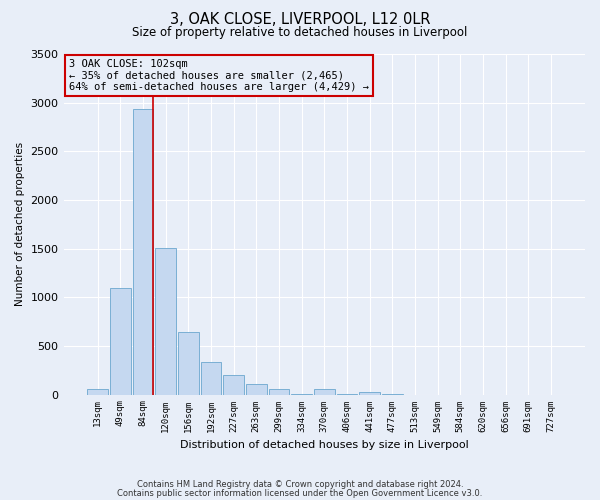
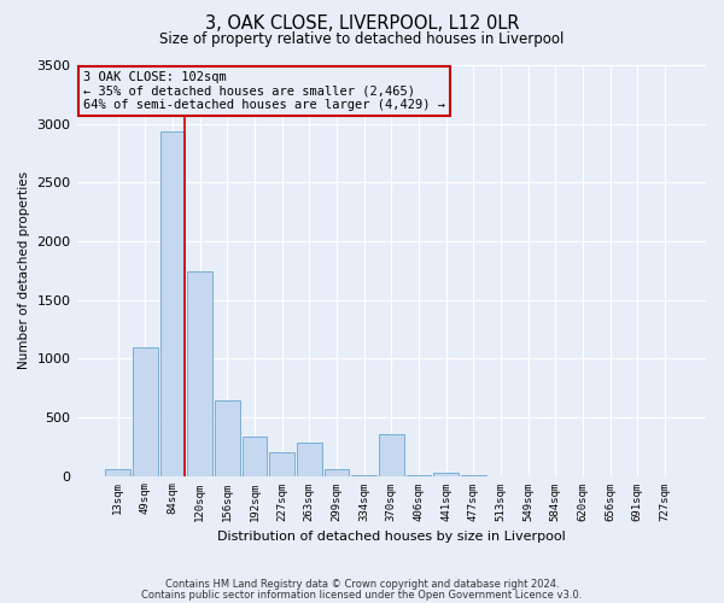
120sqm: 1510 -> 1740
263sqm: 110 -> 280
370sqm: 60 -> 360
